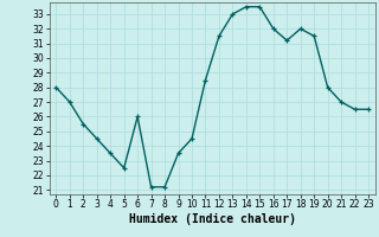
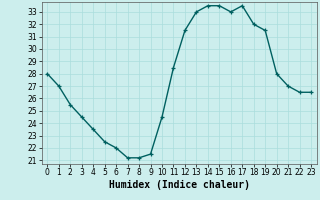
6: 26.0 -> 22.0
9: 23.5 -> 21.5
16: 32.0 -> 33.0
17: 31.2 -> 33.5
